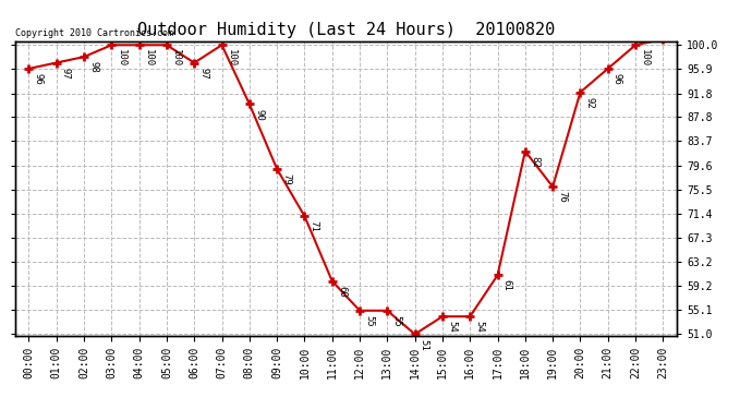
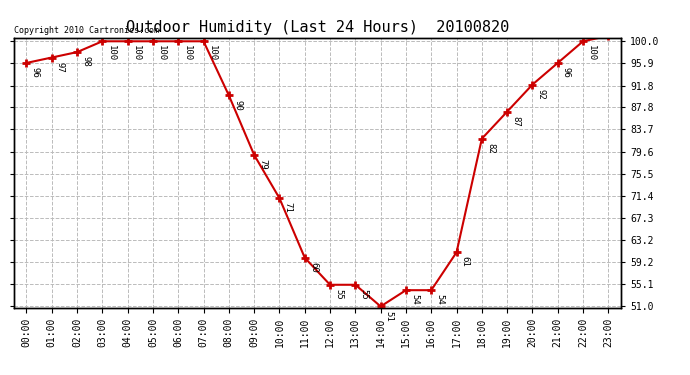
06:00: 97 -> 100
19:00: 76 -> 87
